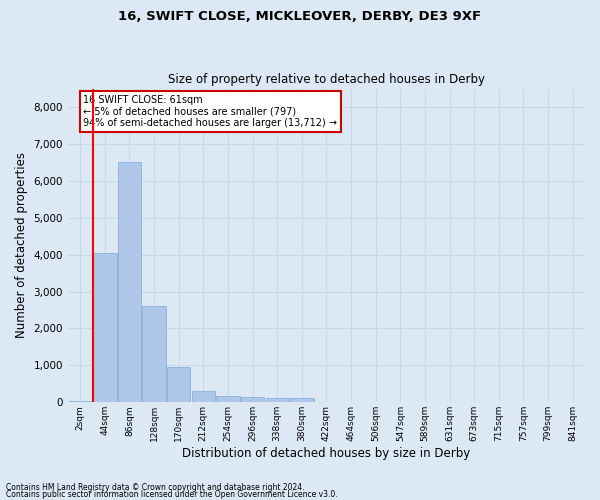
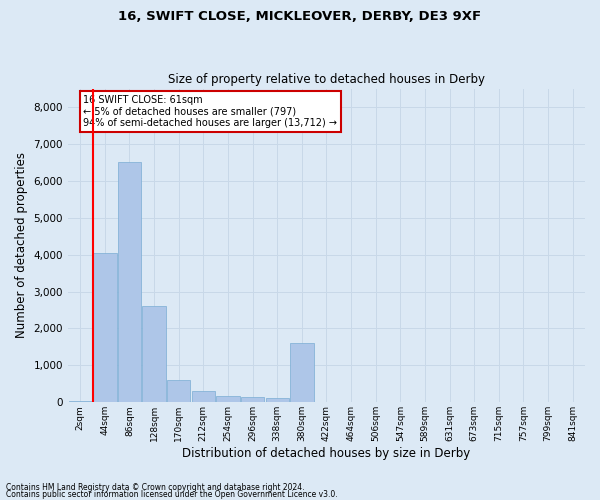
170sqm: 950 -> 600
380sqm: 120 -> 1,600
